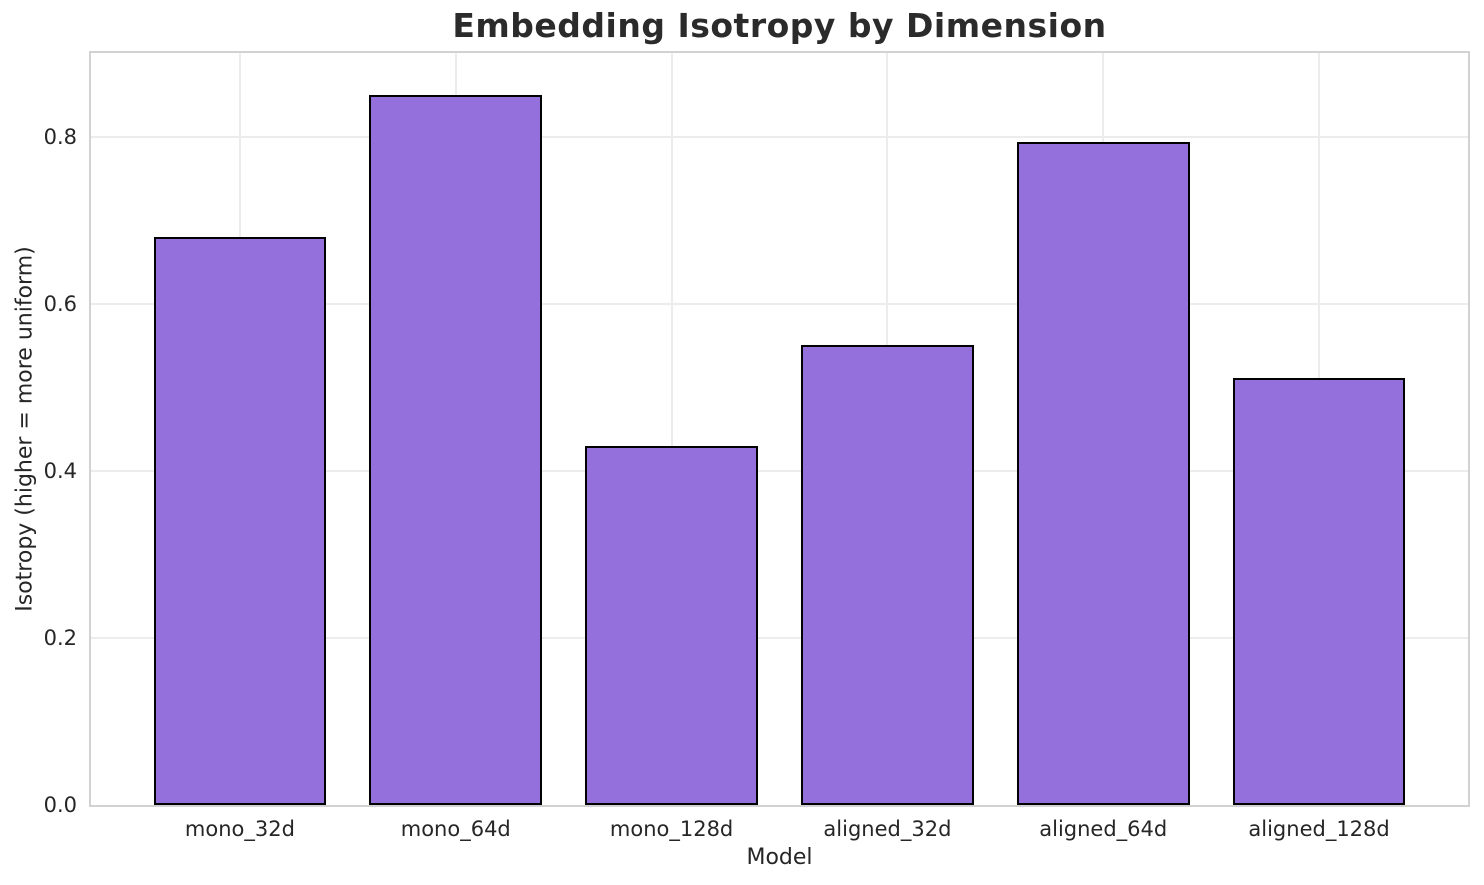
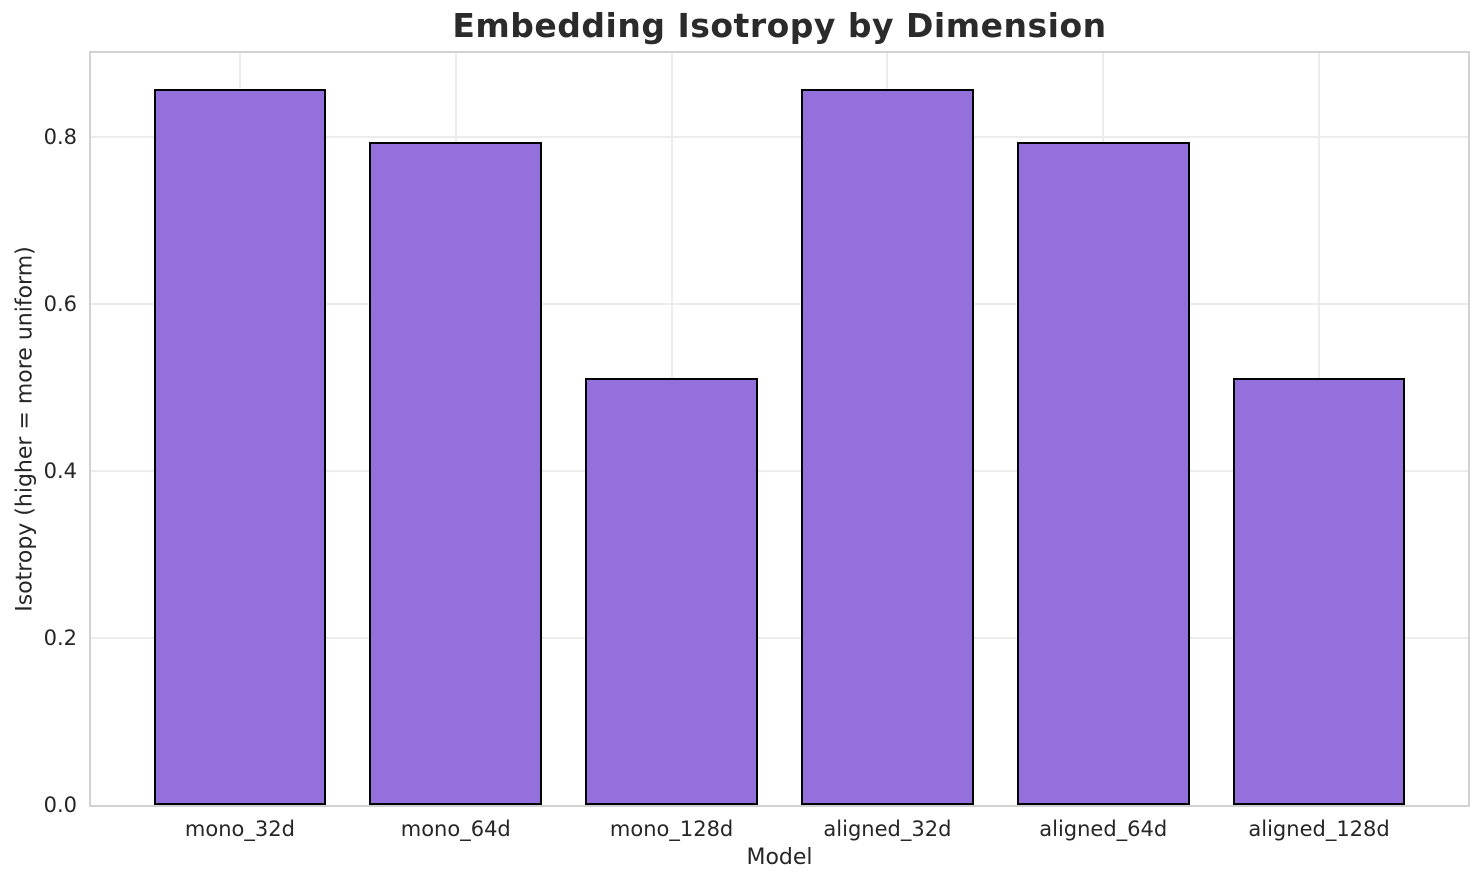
mono_32d: 0.68 -> 0.86
mono_64d: 0.85 -> 0.79
mono_128d: 0.43 -> 0.51
aligned_32d: 0.55 -> 0.86
